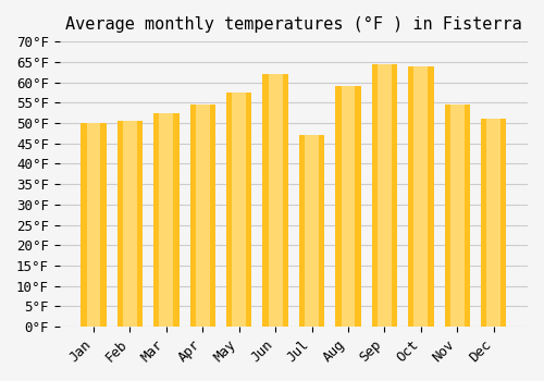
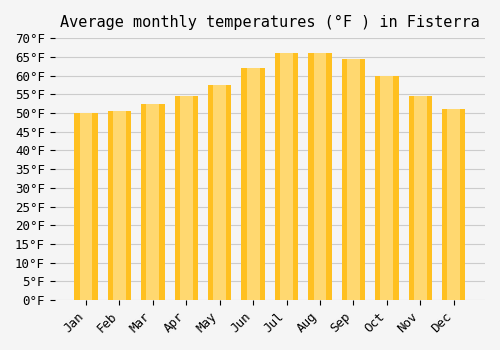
Jul: 47.0°F -> 66.0°F
Aug: 59.0°F -> 66.0°F
Oct: 64.0°F -> 60.0°F
